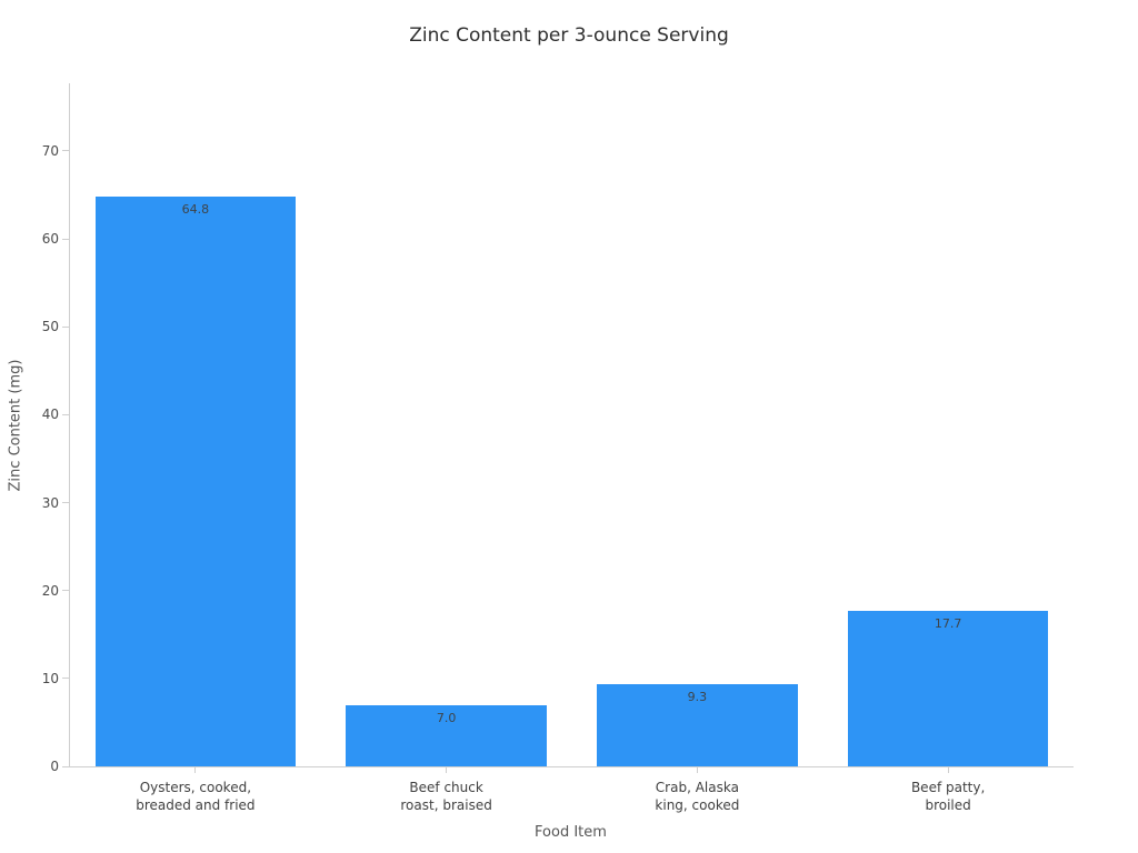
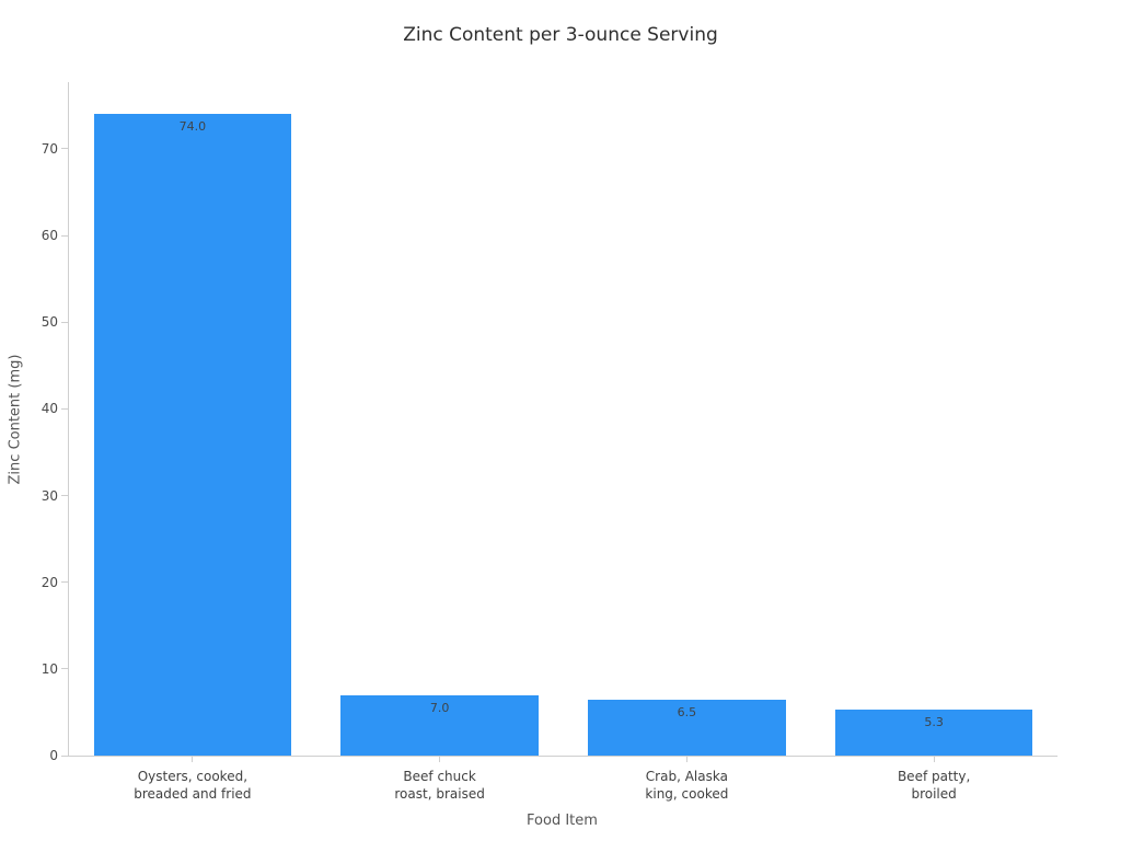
Oysters, cooked, breaded and fried: 64.8 -> 74.0
Crab, Alaska king, cooked: 9.3 -> 6.5
Beef patty, broiled: 17.7 -> 5.3
